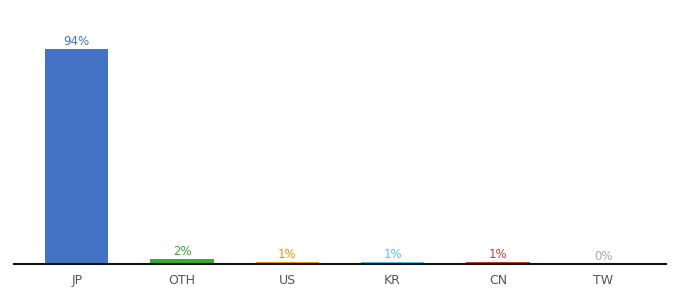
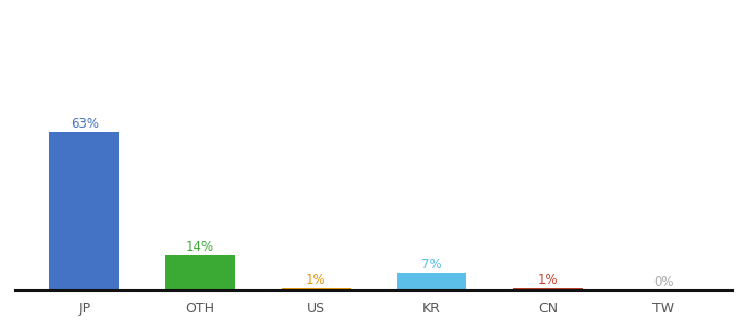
JP: 94% -> 63%
OTH: 2% -> 14%
KR: 1% -> 7%
